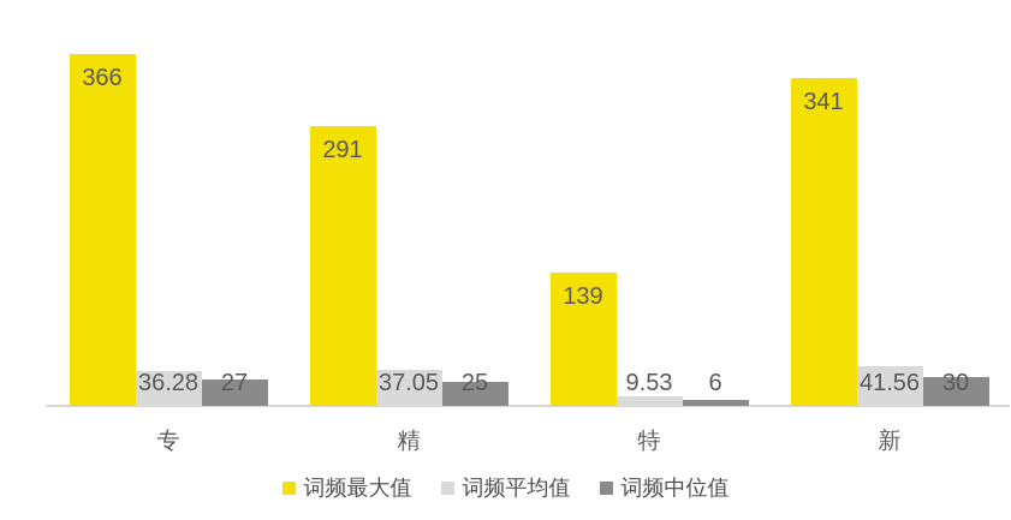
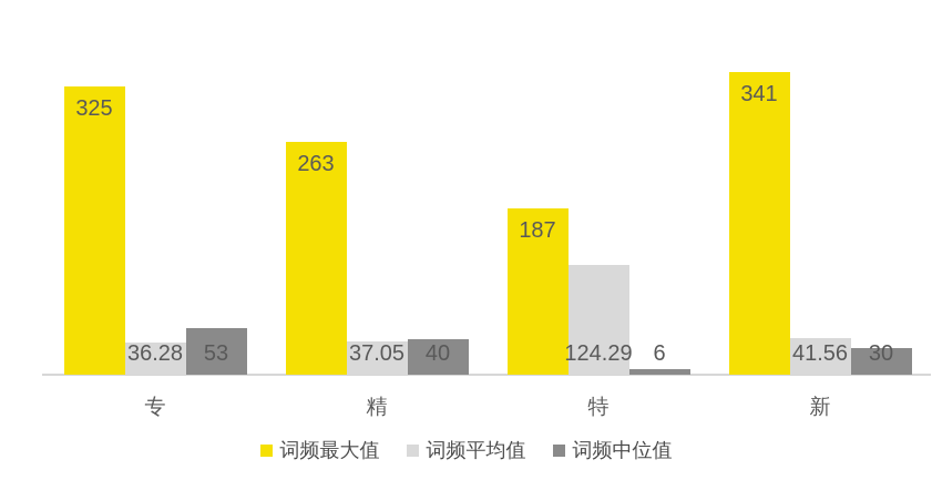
词频最大值/专: 366 -> 325
词频中位值/专: 27 -> 53
词频最大值/精: 291 -> 263
词频中位值/精: 25 -> 40
词频最大值/特: 139 -> 187
词频平均值/特: 9.53 -> 124.29
